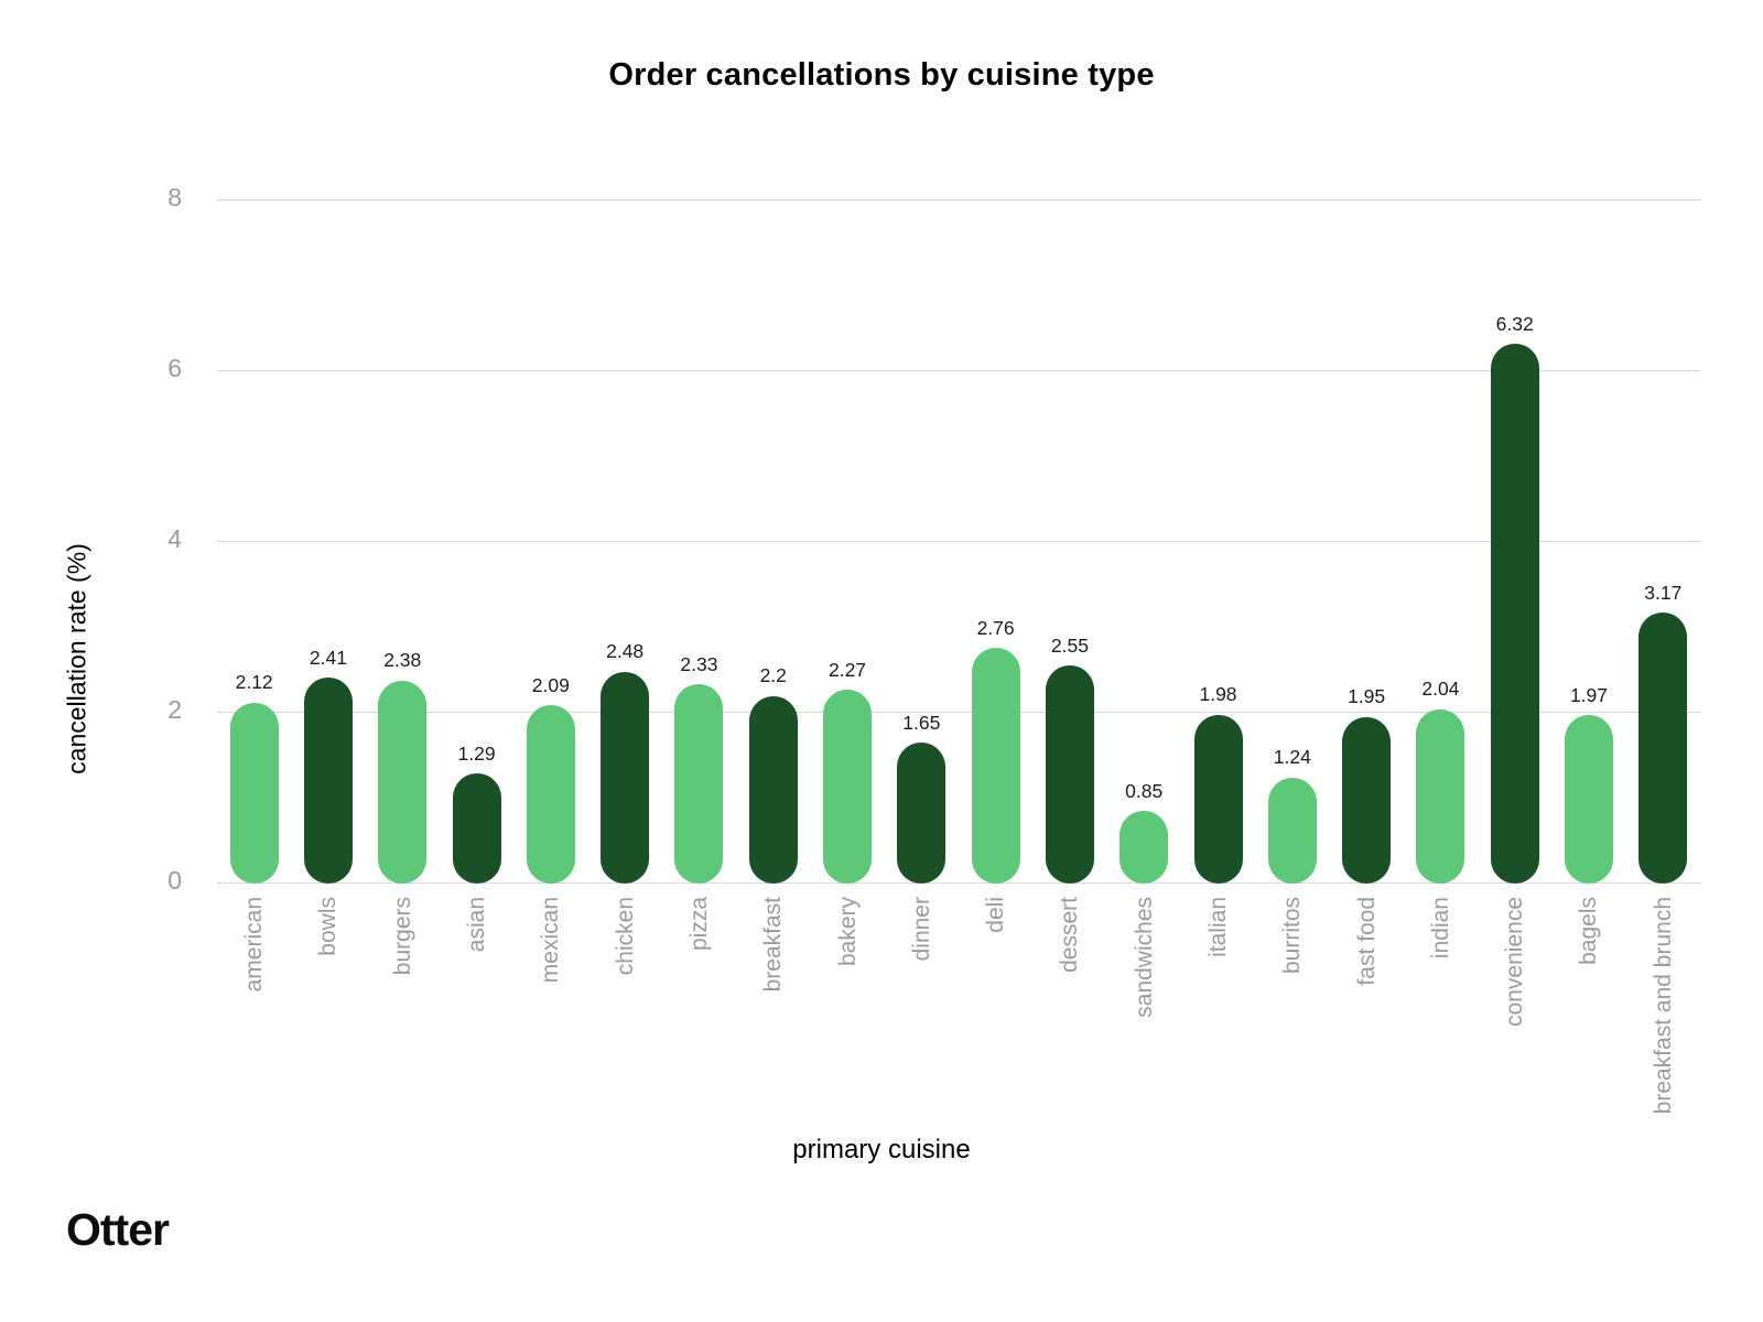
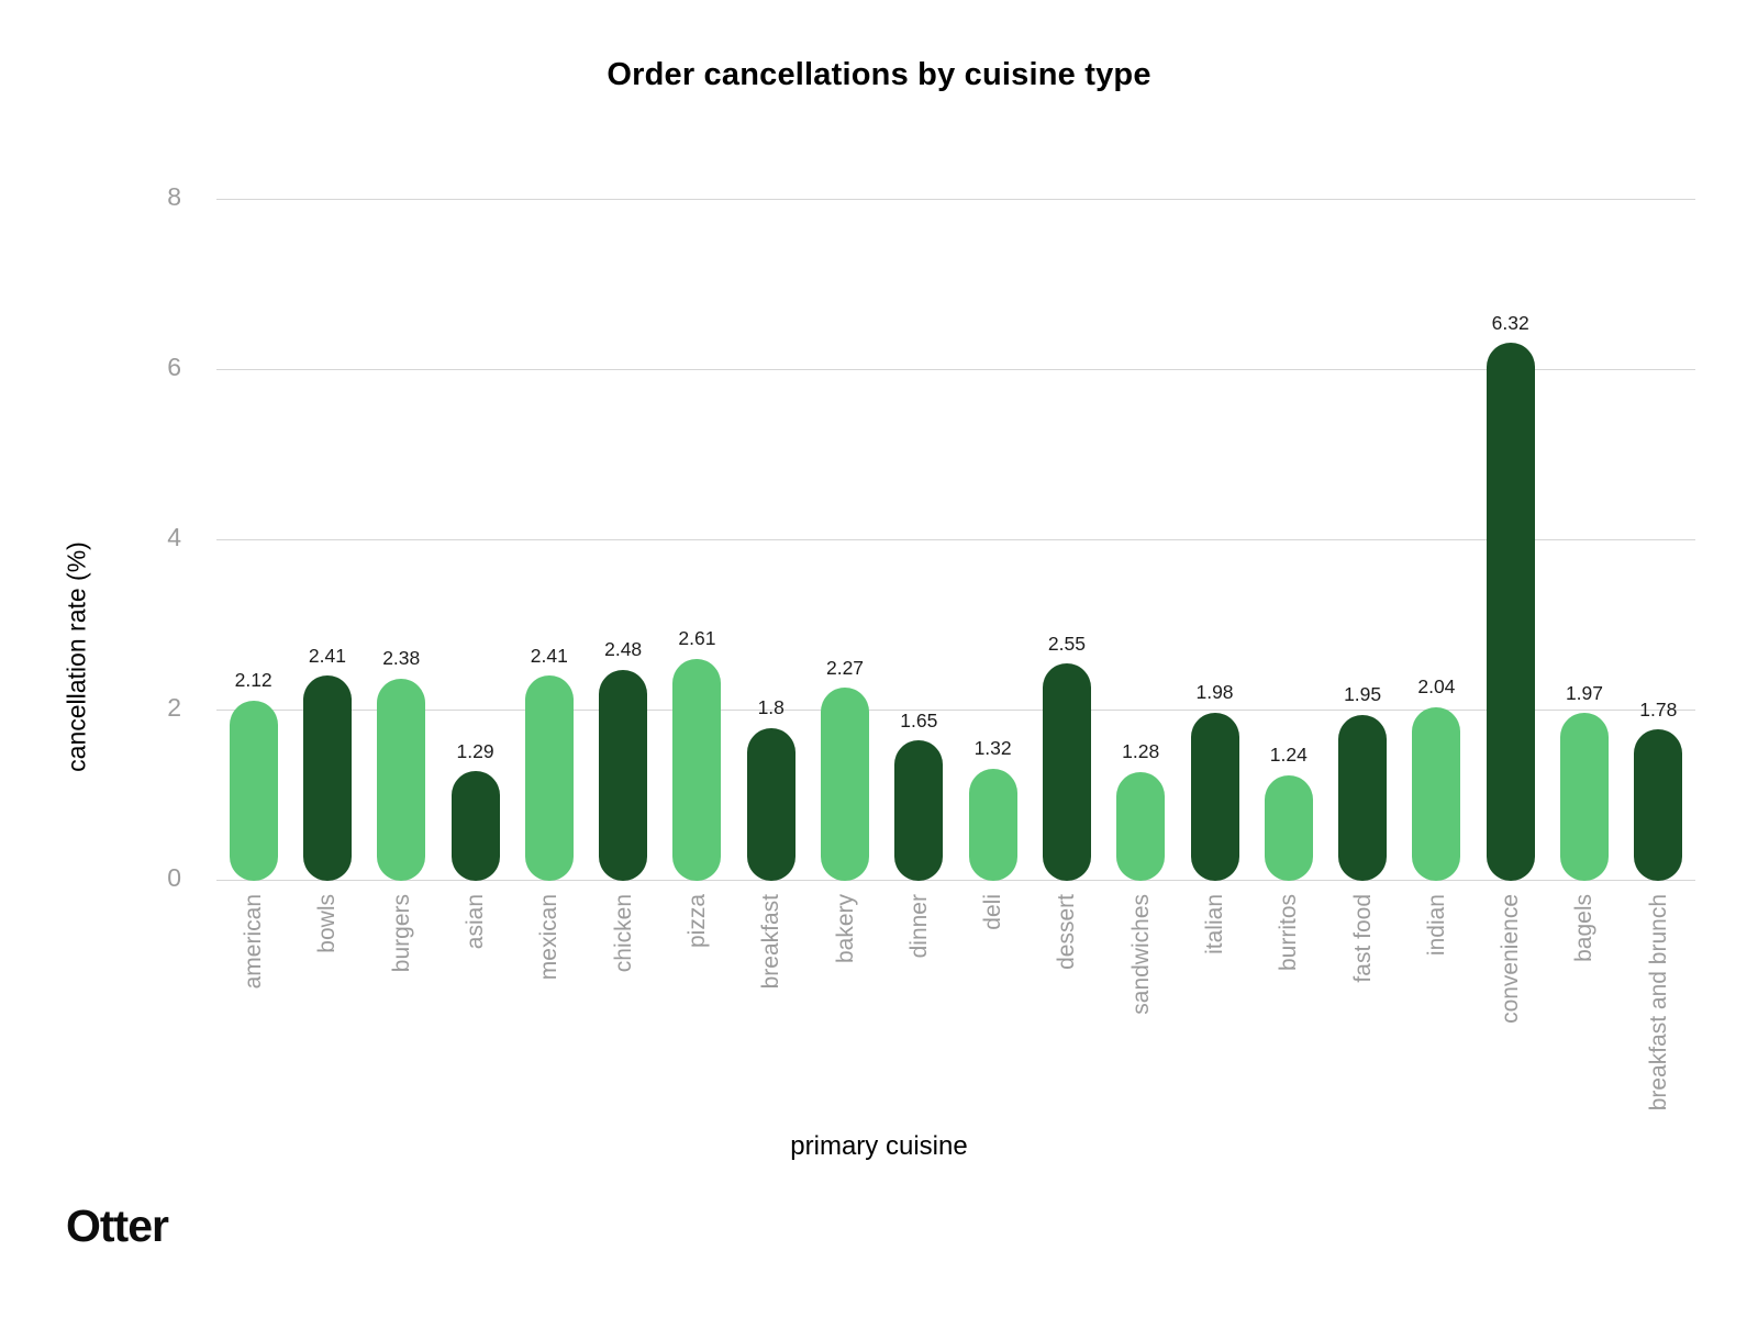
mexican: 2.09 -> 2.41
pizza: 2.33 -> 2.61
breakfast: 2.2 -> 1.8
deli: 2.76 -> 1.32
sandwiches: 0.85 -> 1.28
breakfast and brunch: 3.17 -> 1.78
